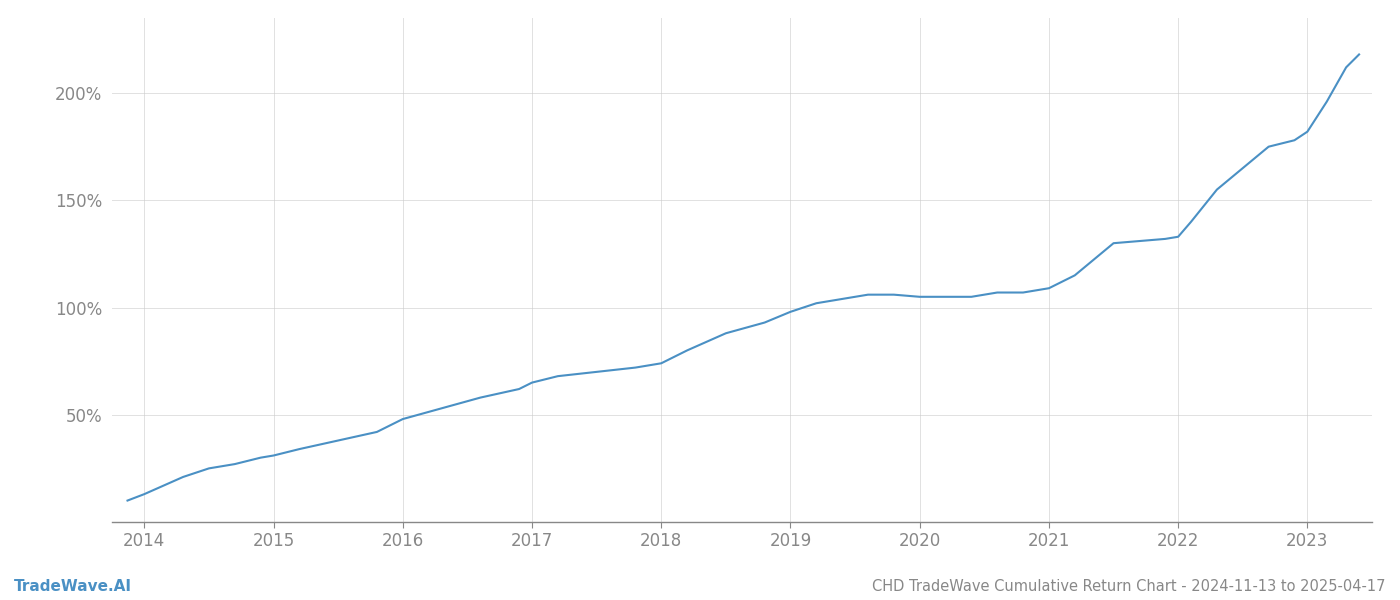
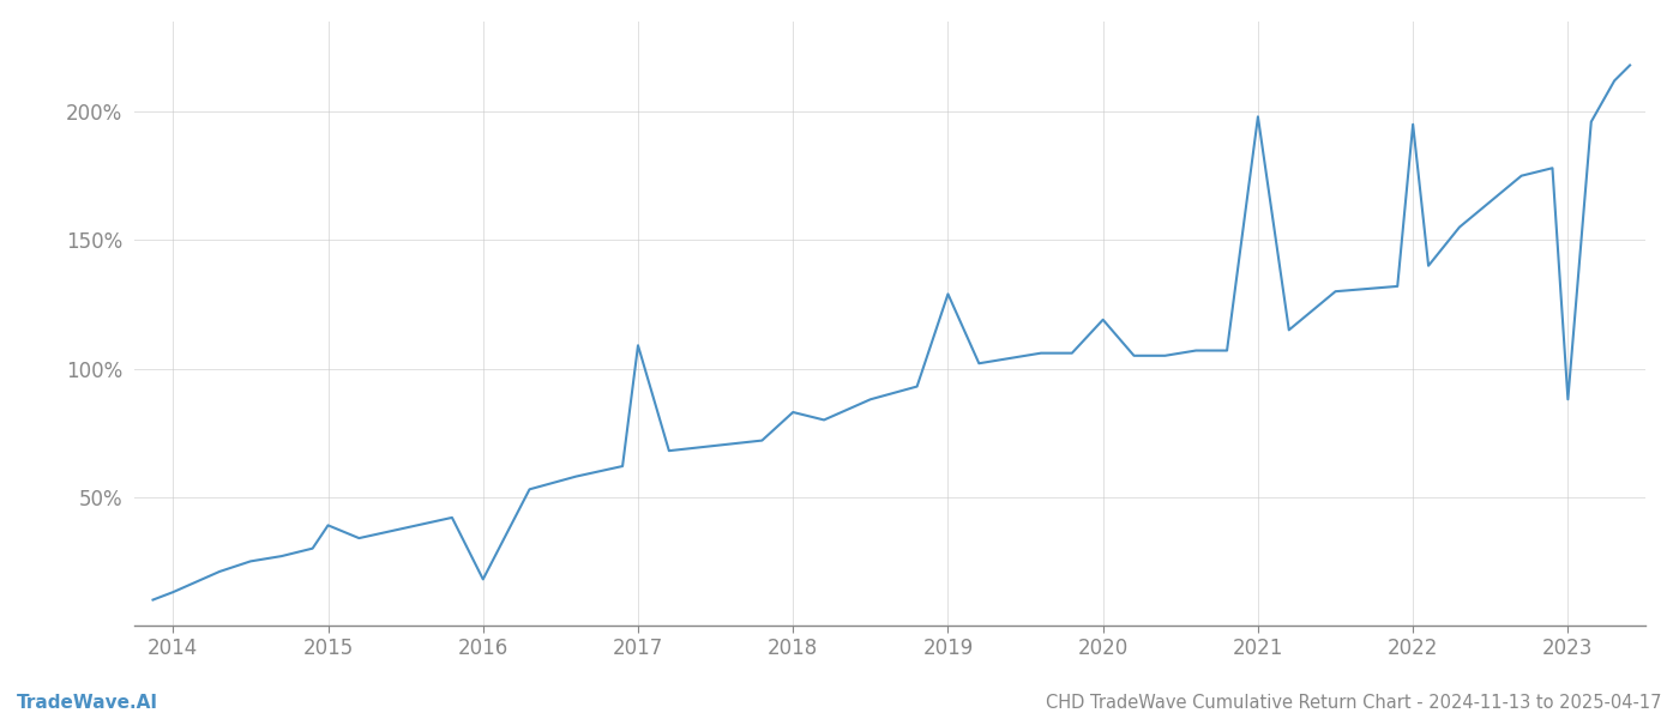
2015: 31% -> 39%
2016: 48% -> 18%
2017: 65% -> 109%
2018: 74% -> 83%
2019: 98% -> 129%
2020: 105% -> 119%
2021: 109% -> 198%
2022: 133% -> 195%
2023: 182% -> 88%
